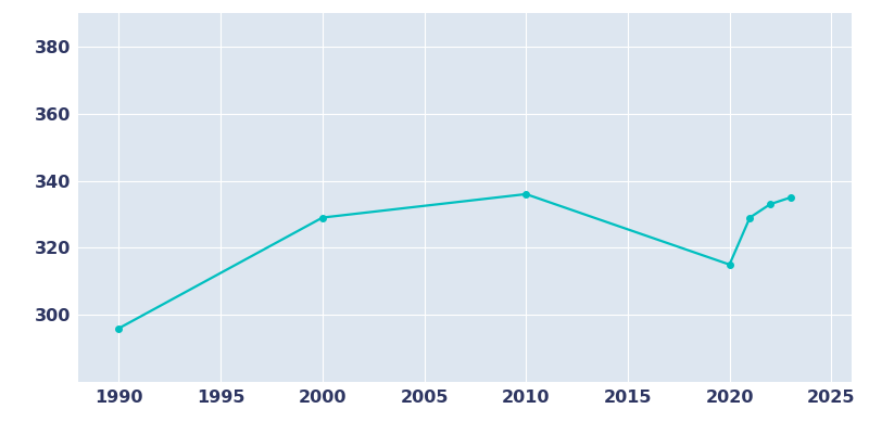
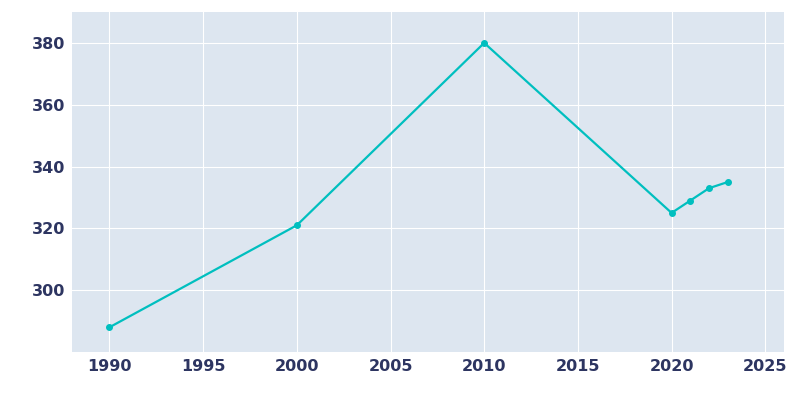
1990: 296 -> 288
2000: 329 -> 321
2010: 336 -> 380
2020: 315 -> 325
